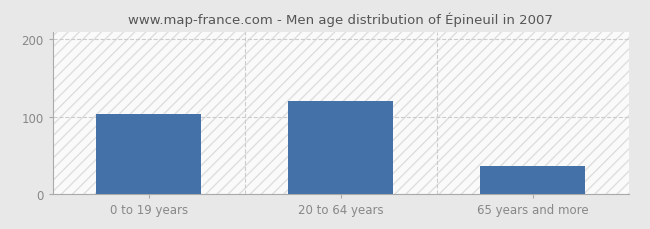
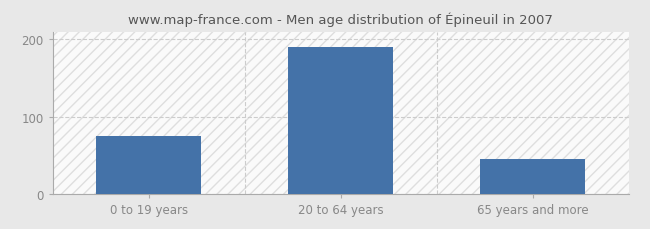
0 to 19 years: 104 -> 75
20 to 64 years: 120 -> 190
65 years and more: 36 -> 45
